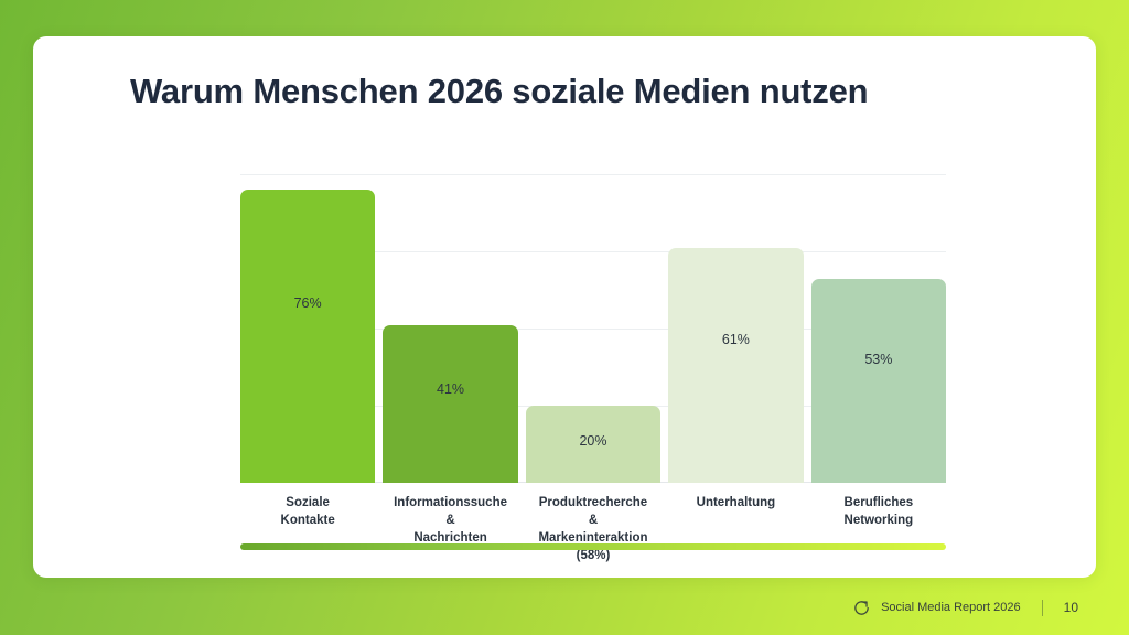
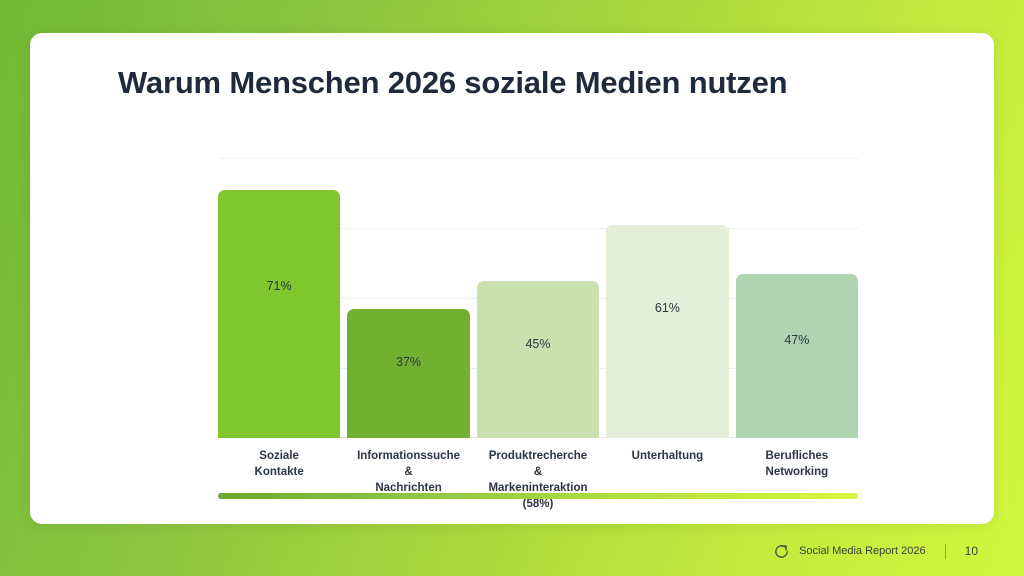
Soziale Kontakte: 76% -> 71%
Informationssuche & Nachrichten: 41% -> 37%
Produktrecherche & Markeninteraktion (58%): 20% -> 45%
Berufliches Networking: 53% -> 47%
